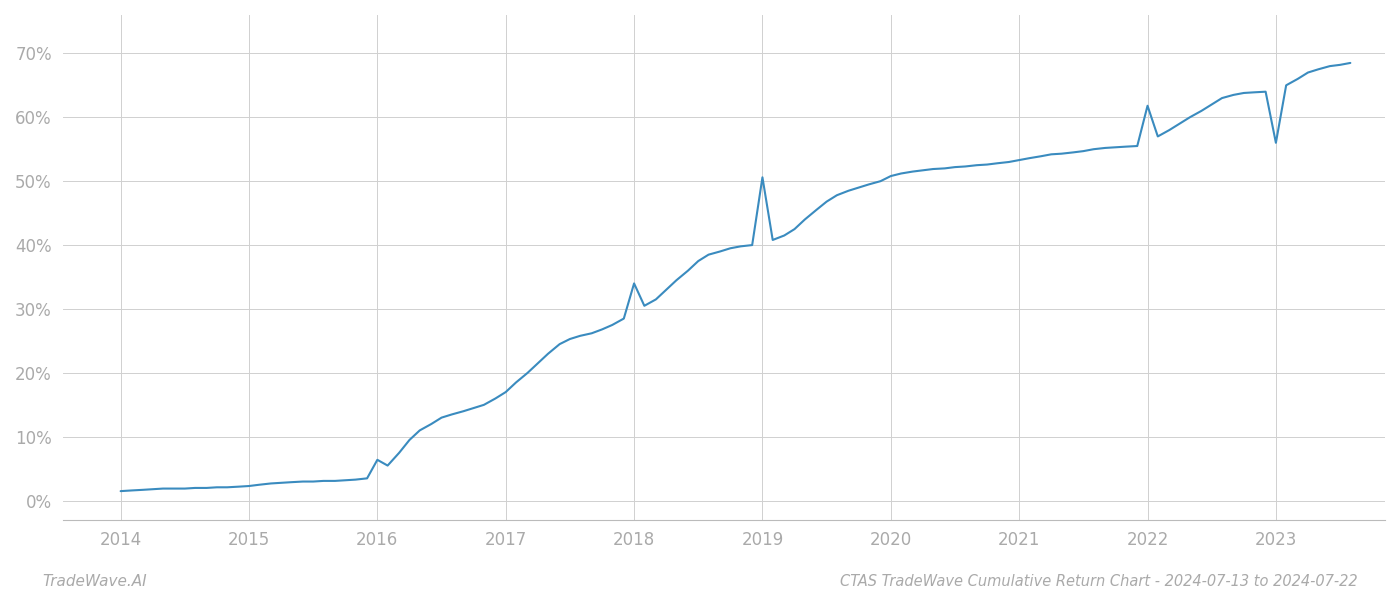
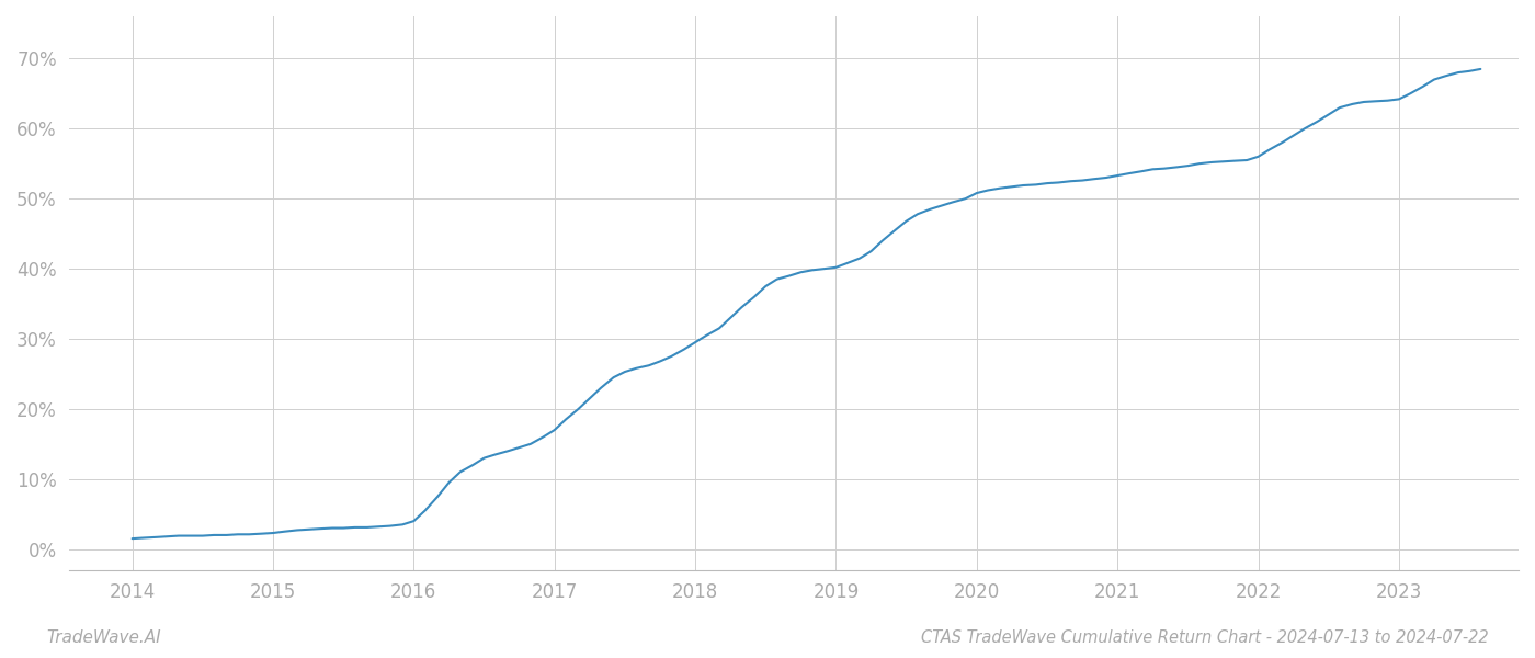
2016: 6.4% -> 4.0%
2018: 34.0% -> 29.5%
2019: 50.6% -> 40.2%
2022: 61.8% -> 56.0%
2023: 56.0% -> 64.2%
